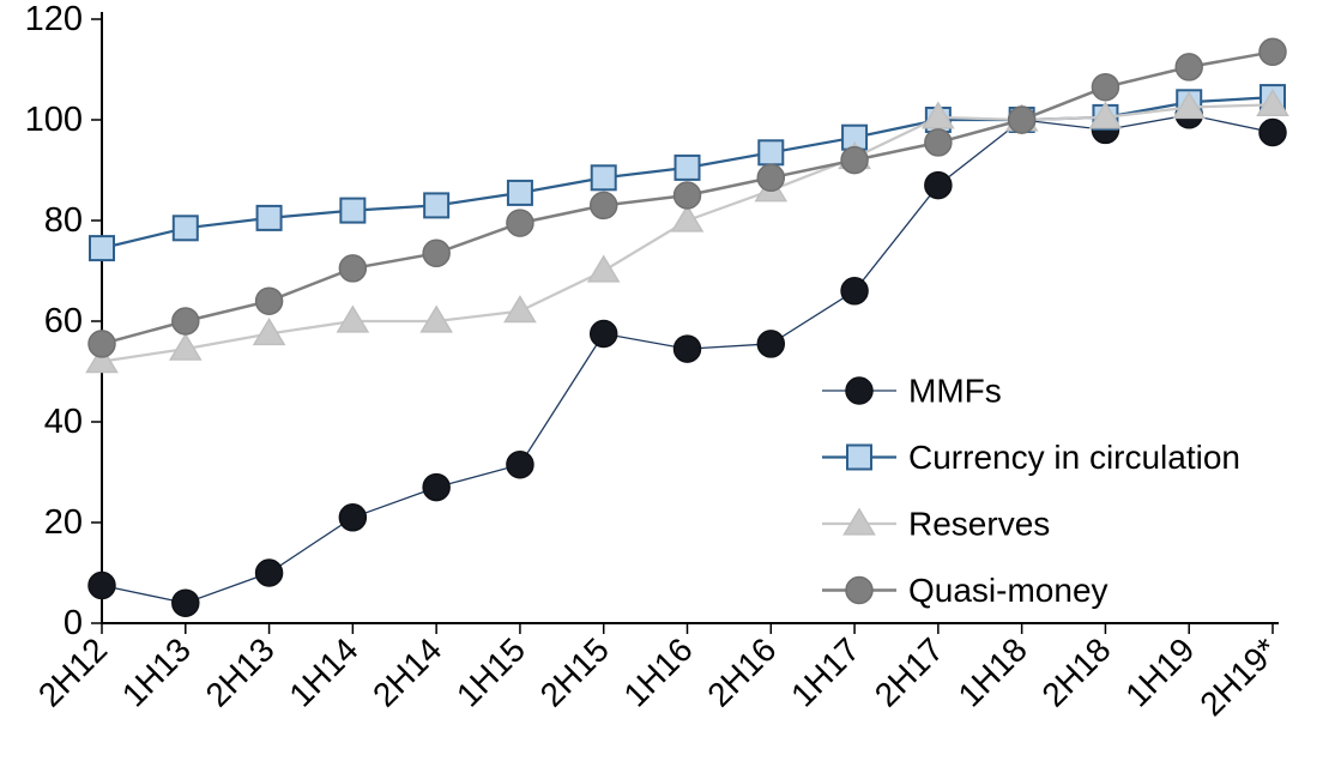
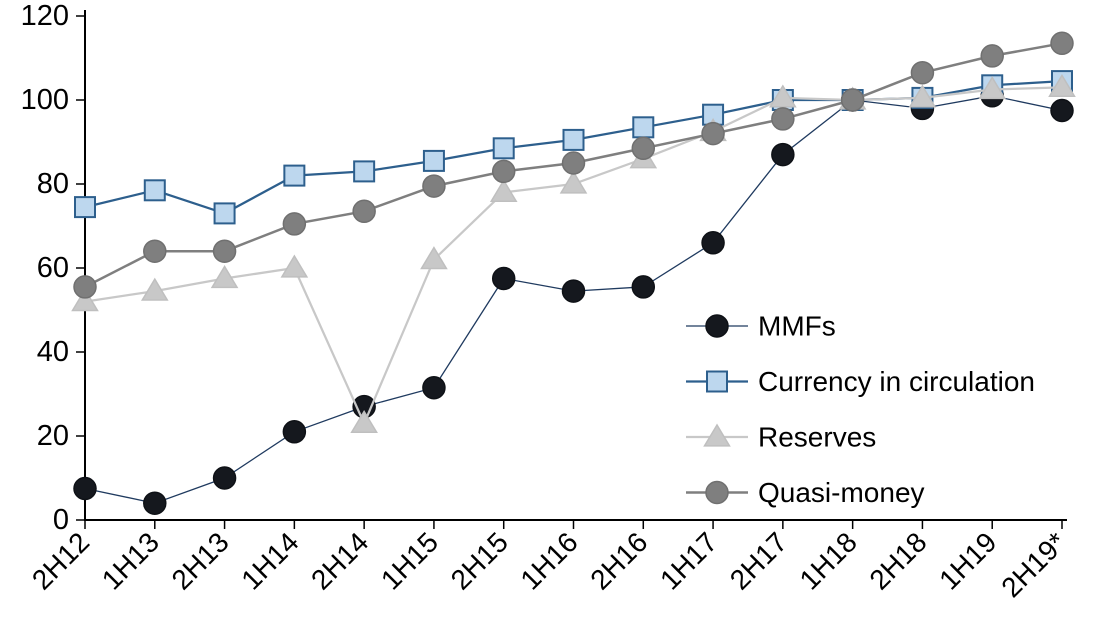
Quasi-money/1H13: 60 -> 64
Currency in circulation/2H13: 80 -> 73
Reserves/2H14: 60 -> 23
Reserves/2H15: 70 -> 78
